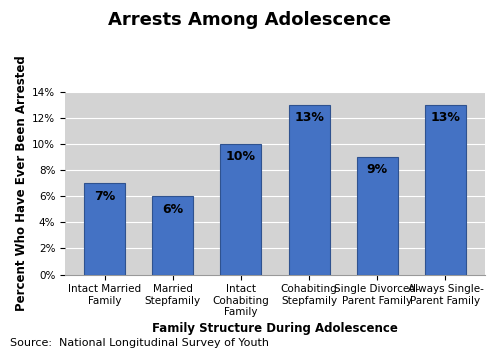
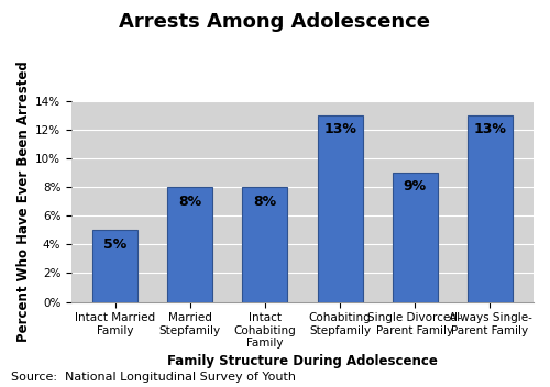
Intact Married Family: 7% -> 5%
Married Stepfamily: 6% -> 8%
Intact Cohabiting Family: 10% -> 8%
